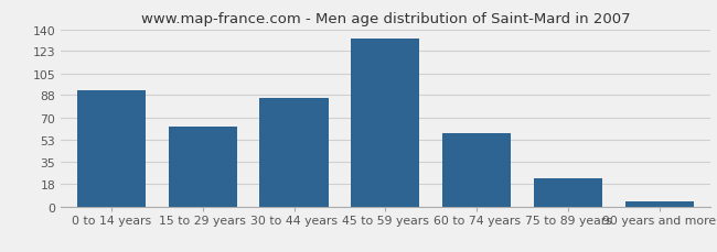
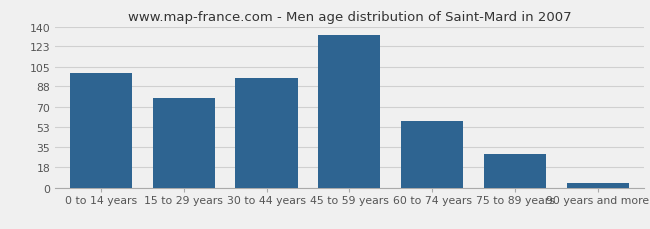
0 to 14 years: 92 -> 100
15 to 29 years: 63 -> 78
30 to 44 years: 86 -> 95
75 to 89 years: 22 -> 29
